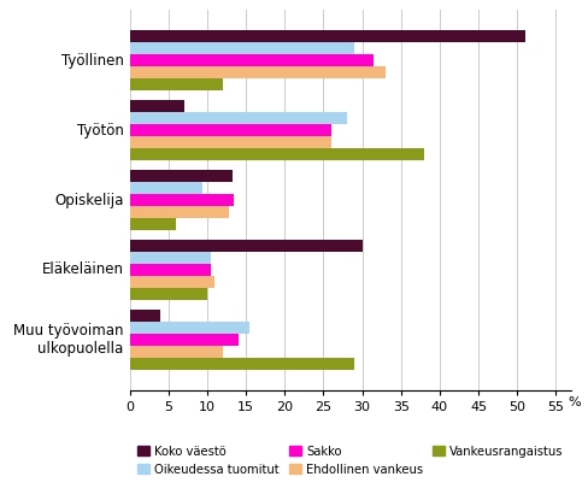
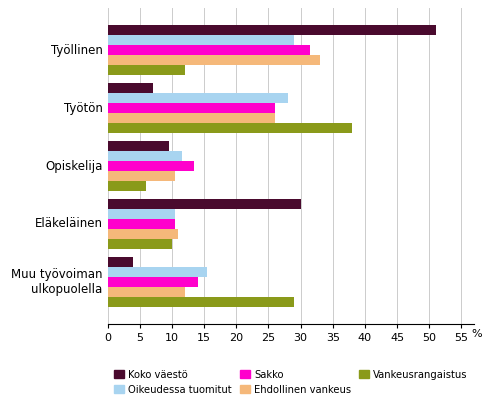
Koko väestö/Opiskelija: 13.2 -> 9.5
Oikeudessa tuomitut/Opiskelija: 9.4 -> 11.5
Ehdollinen vankeus/Opiskelija: 12.8 -> 10.5
